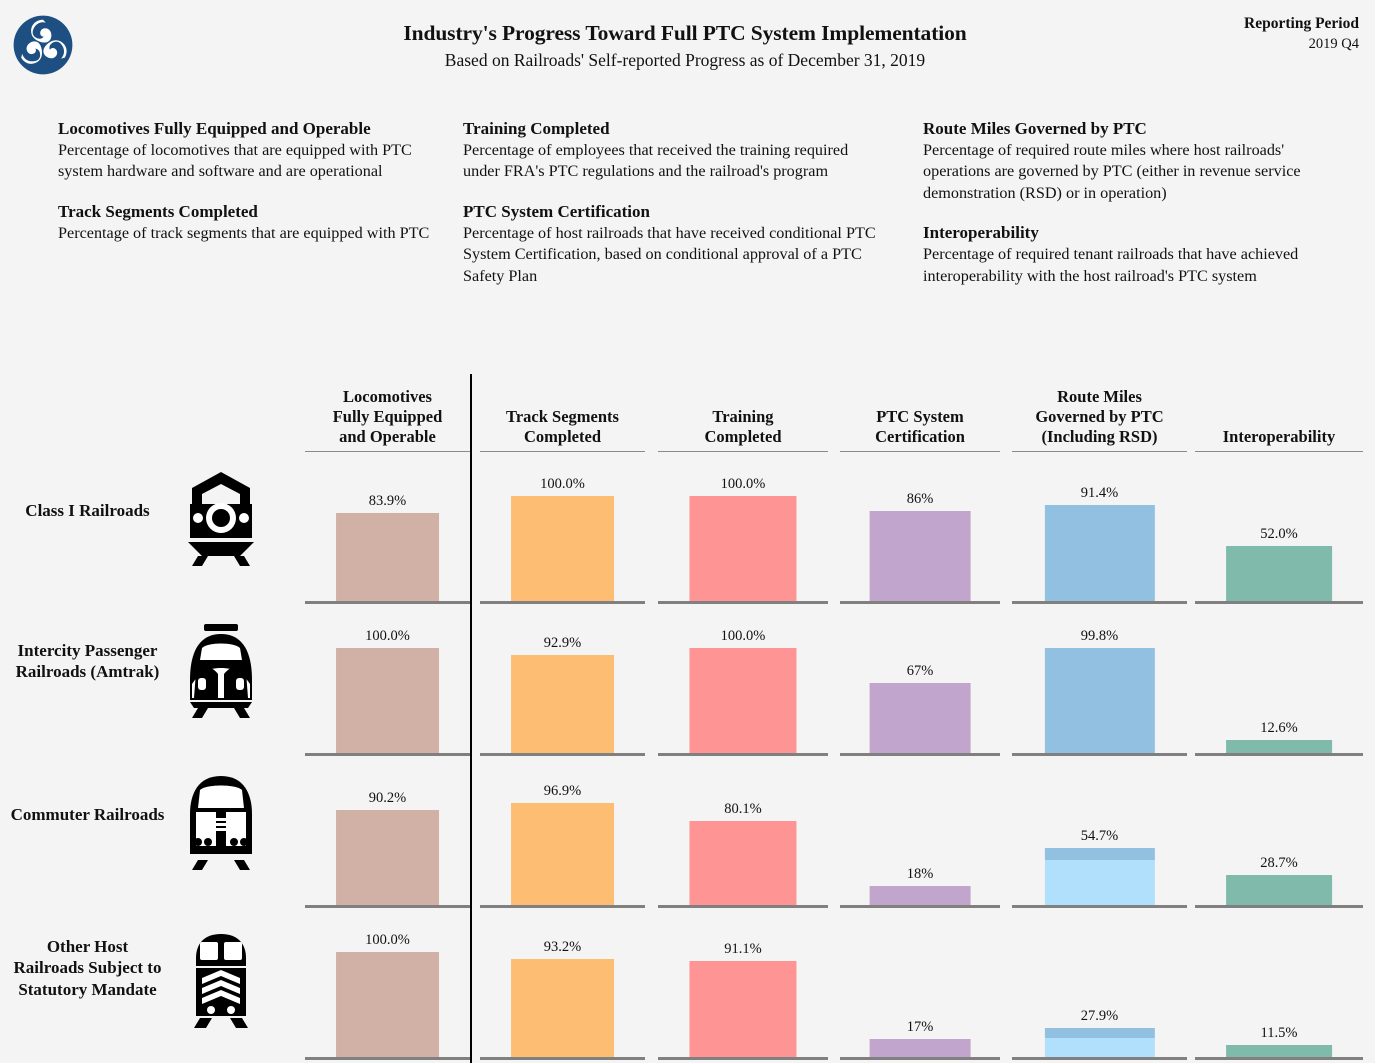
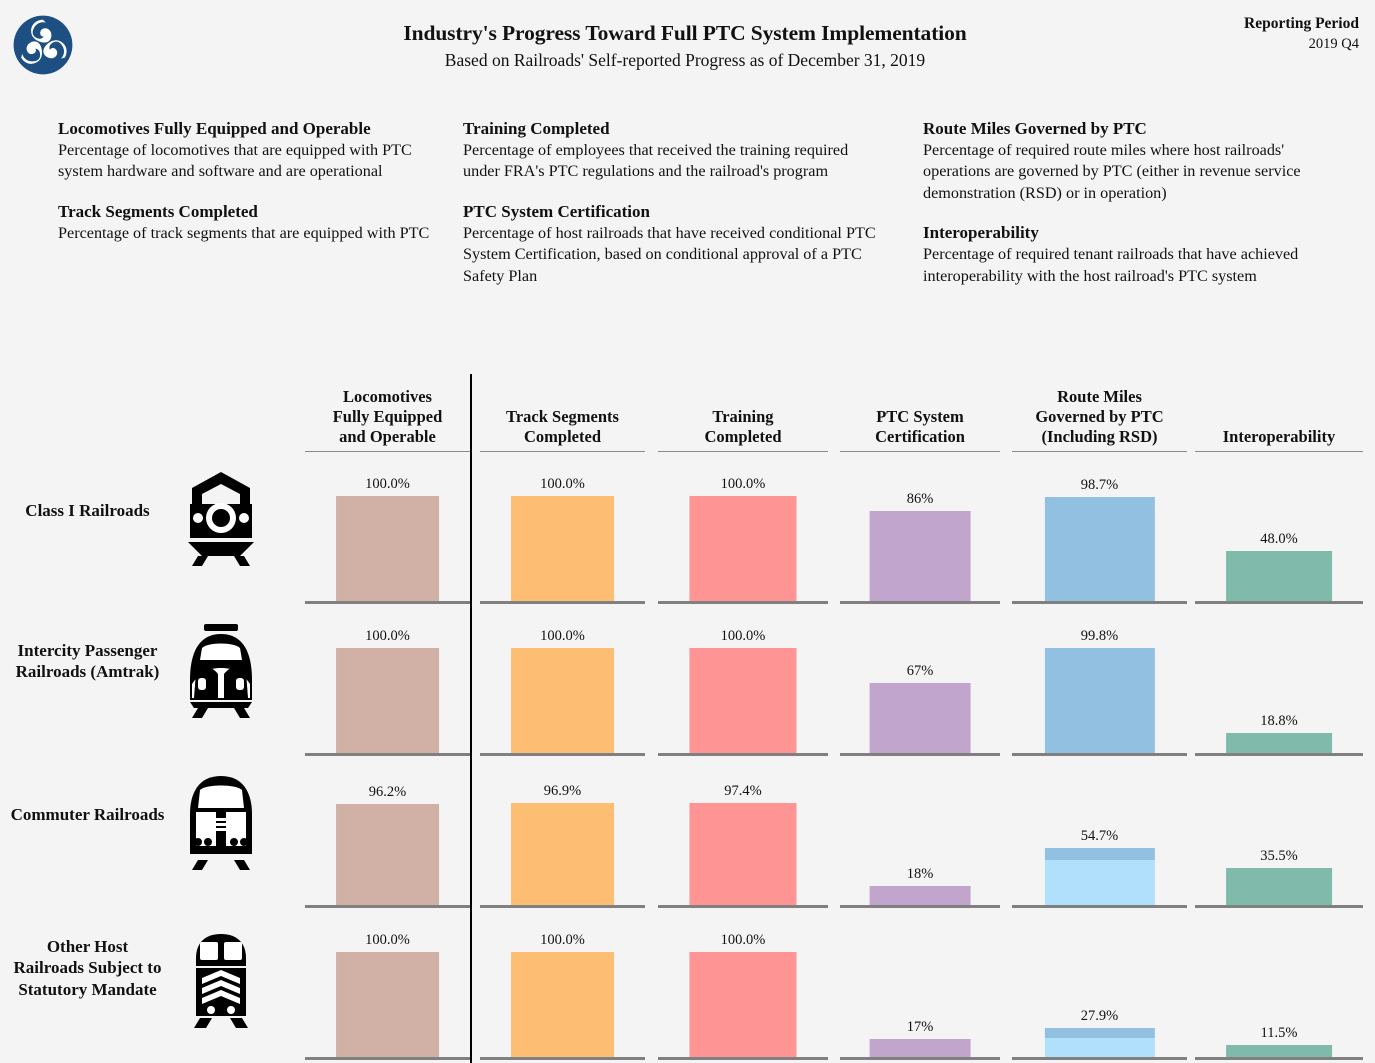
Class I Railroads/Locomotives Fully Equipped and Operable: 83.9% -> 100.0%
Commuter Railroads/Locomotives Fully Equipped and Operable: 90.2% -> 96.2%
Intercity Passenger Railroads (Amtrak)/Track Segments Completed: 92.9% -> 100.0%
Other Host Railroads Subject to Statutory Mandate/Track Segments Completed: 93.2% -> 100.0%
Commuter Railroads/Training Completed: 80.1% -> 97.4%
Other Host Railroads Subject to Statutory Mandate/Training Completed: 91.1% -> 100.0%
Class I Railroads/Route Miles Governed by PTC (Including RSD): 91.4% -> 98.7%
Class I Railroads/Interoperability: 52.0% -> 48.0%
Intercity Passenger Railroads (Amtrak)/Interoperability: 12.6% -> 18.8%
Commuter Railroads/Interoperability: 28.7% -> 35.5%
